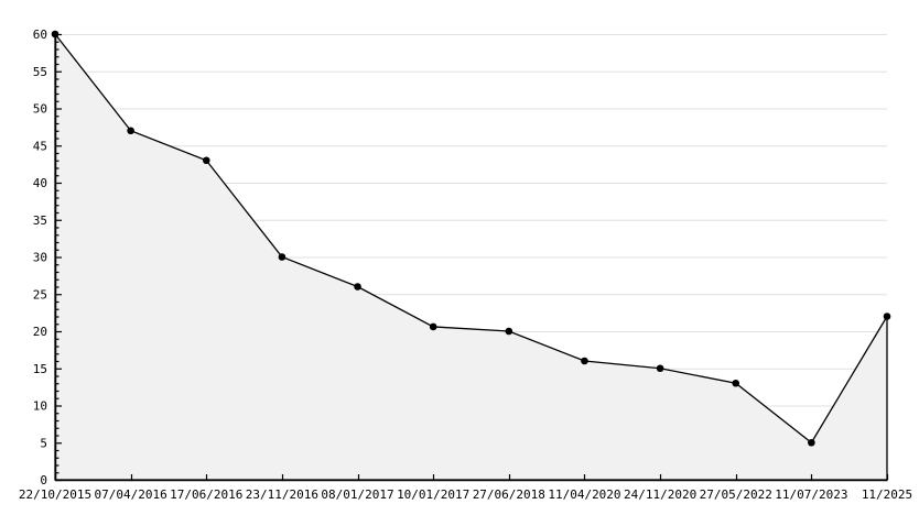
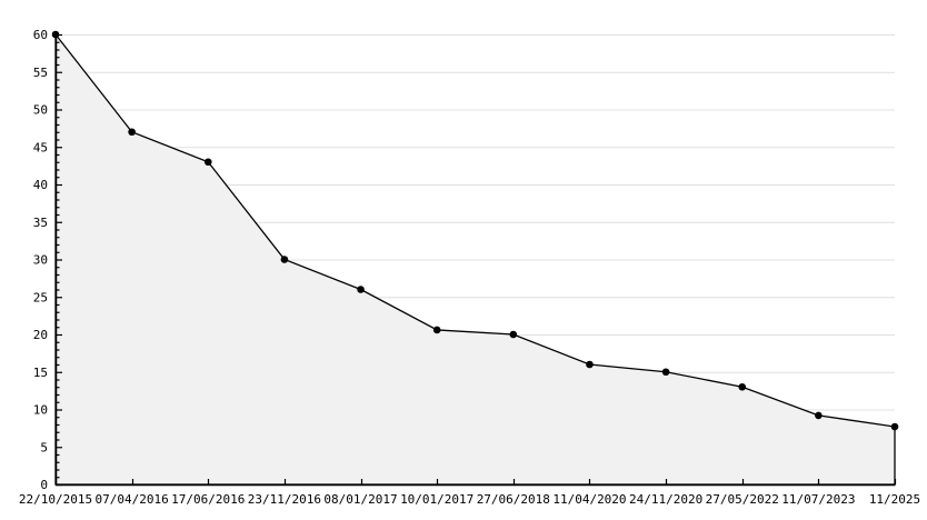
11/07/2023: 5 -> 9
11/2025: 22 -> 8
